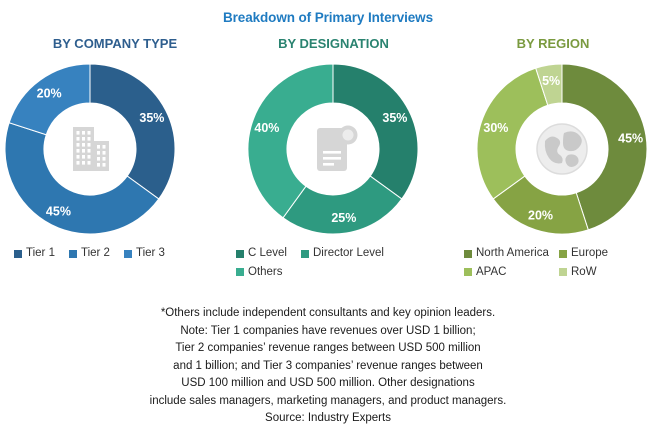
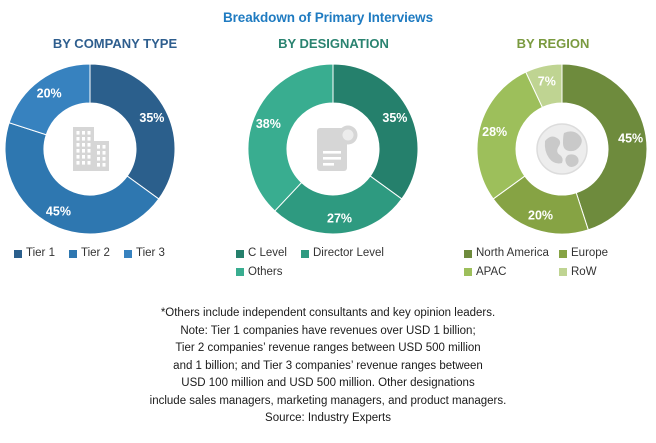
BY DESIGNATION/Director Level: 25% -> 27%
BY DESIGNATION/Others: 40% -> 38%
BY REGION/APAC: 30% -> 28%
BY REGION/RoW: 5% -> 7%
